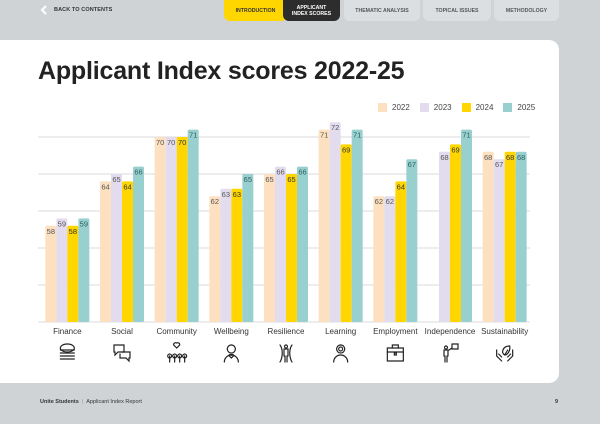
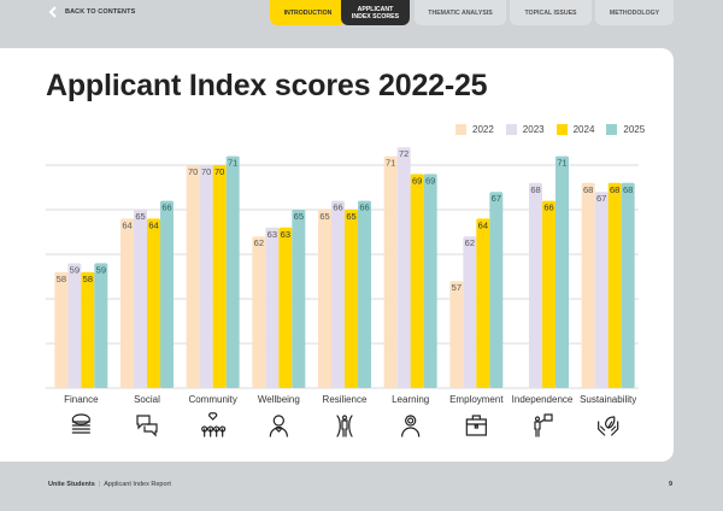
2025/Learning: 71 -> 69
2022/Employment: 62 -> 57
2024/Independence: 69 -> 66
